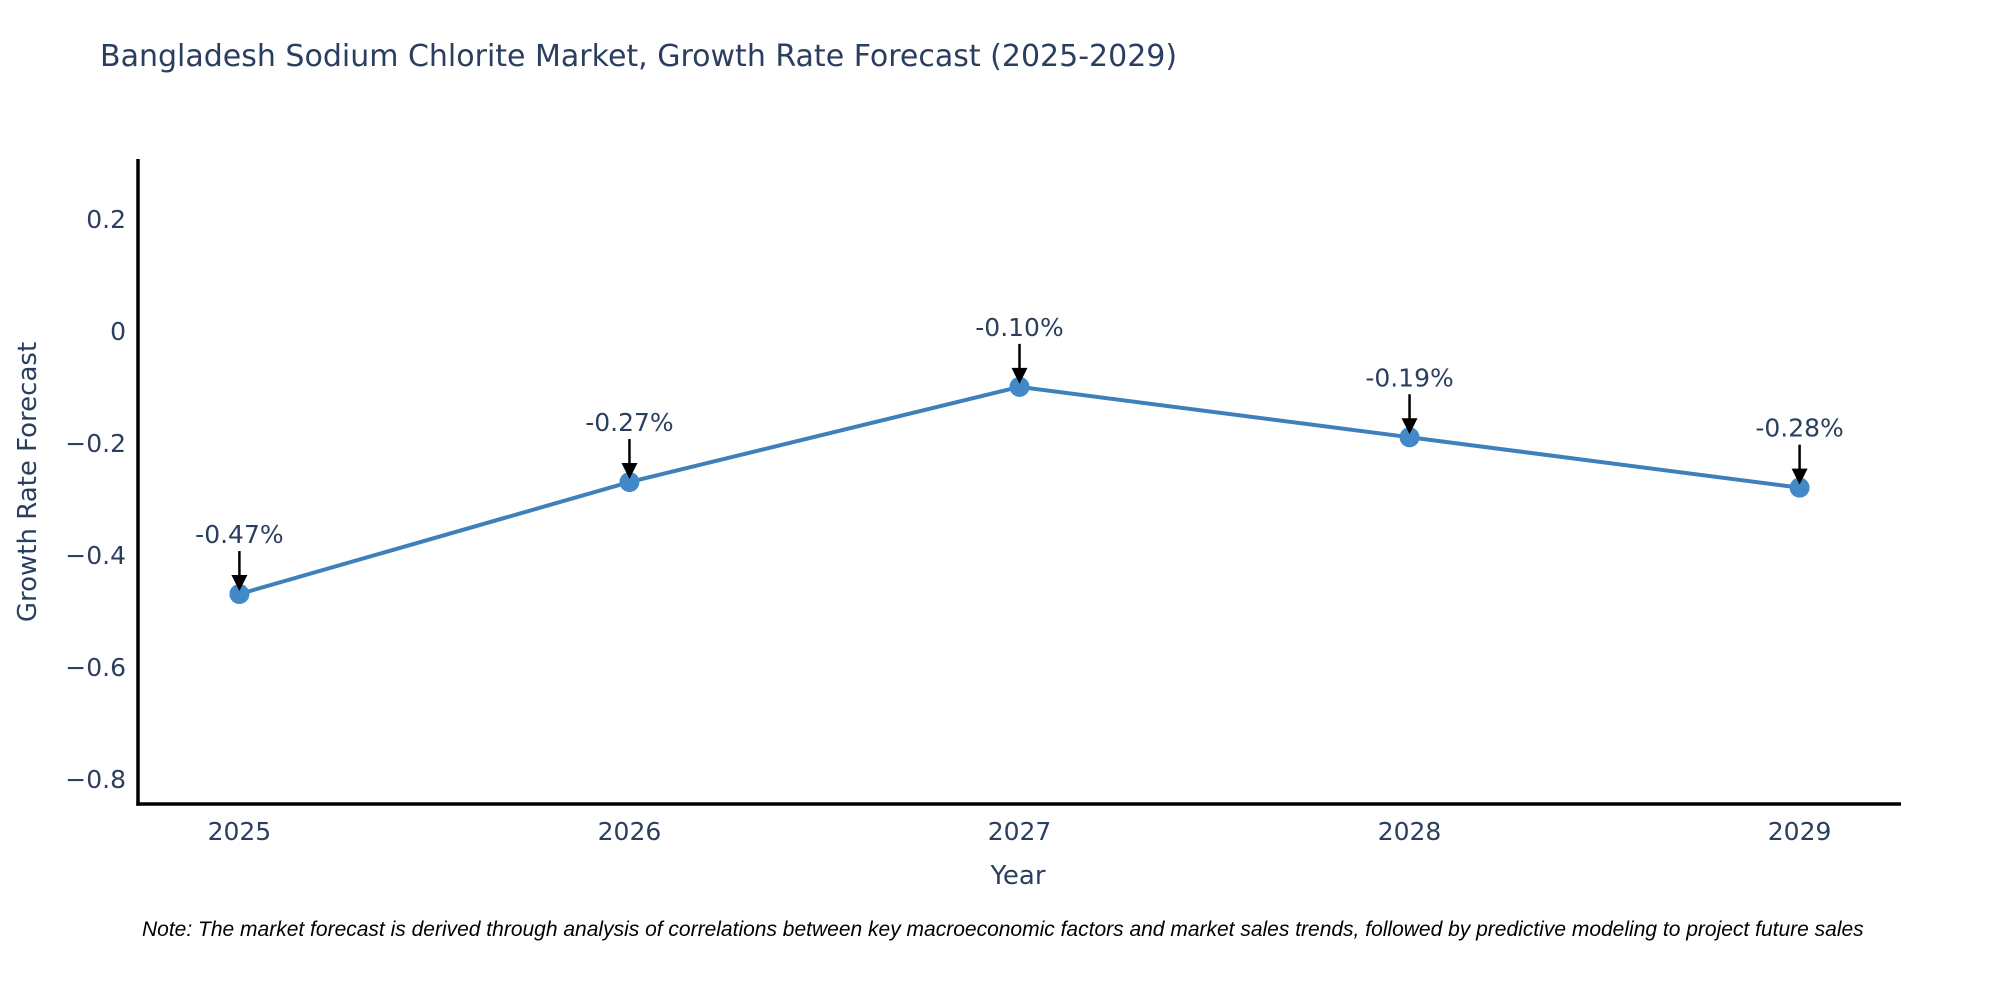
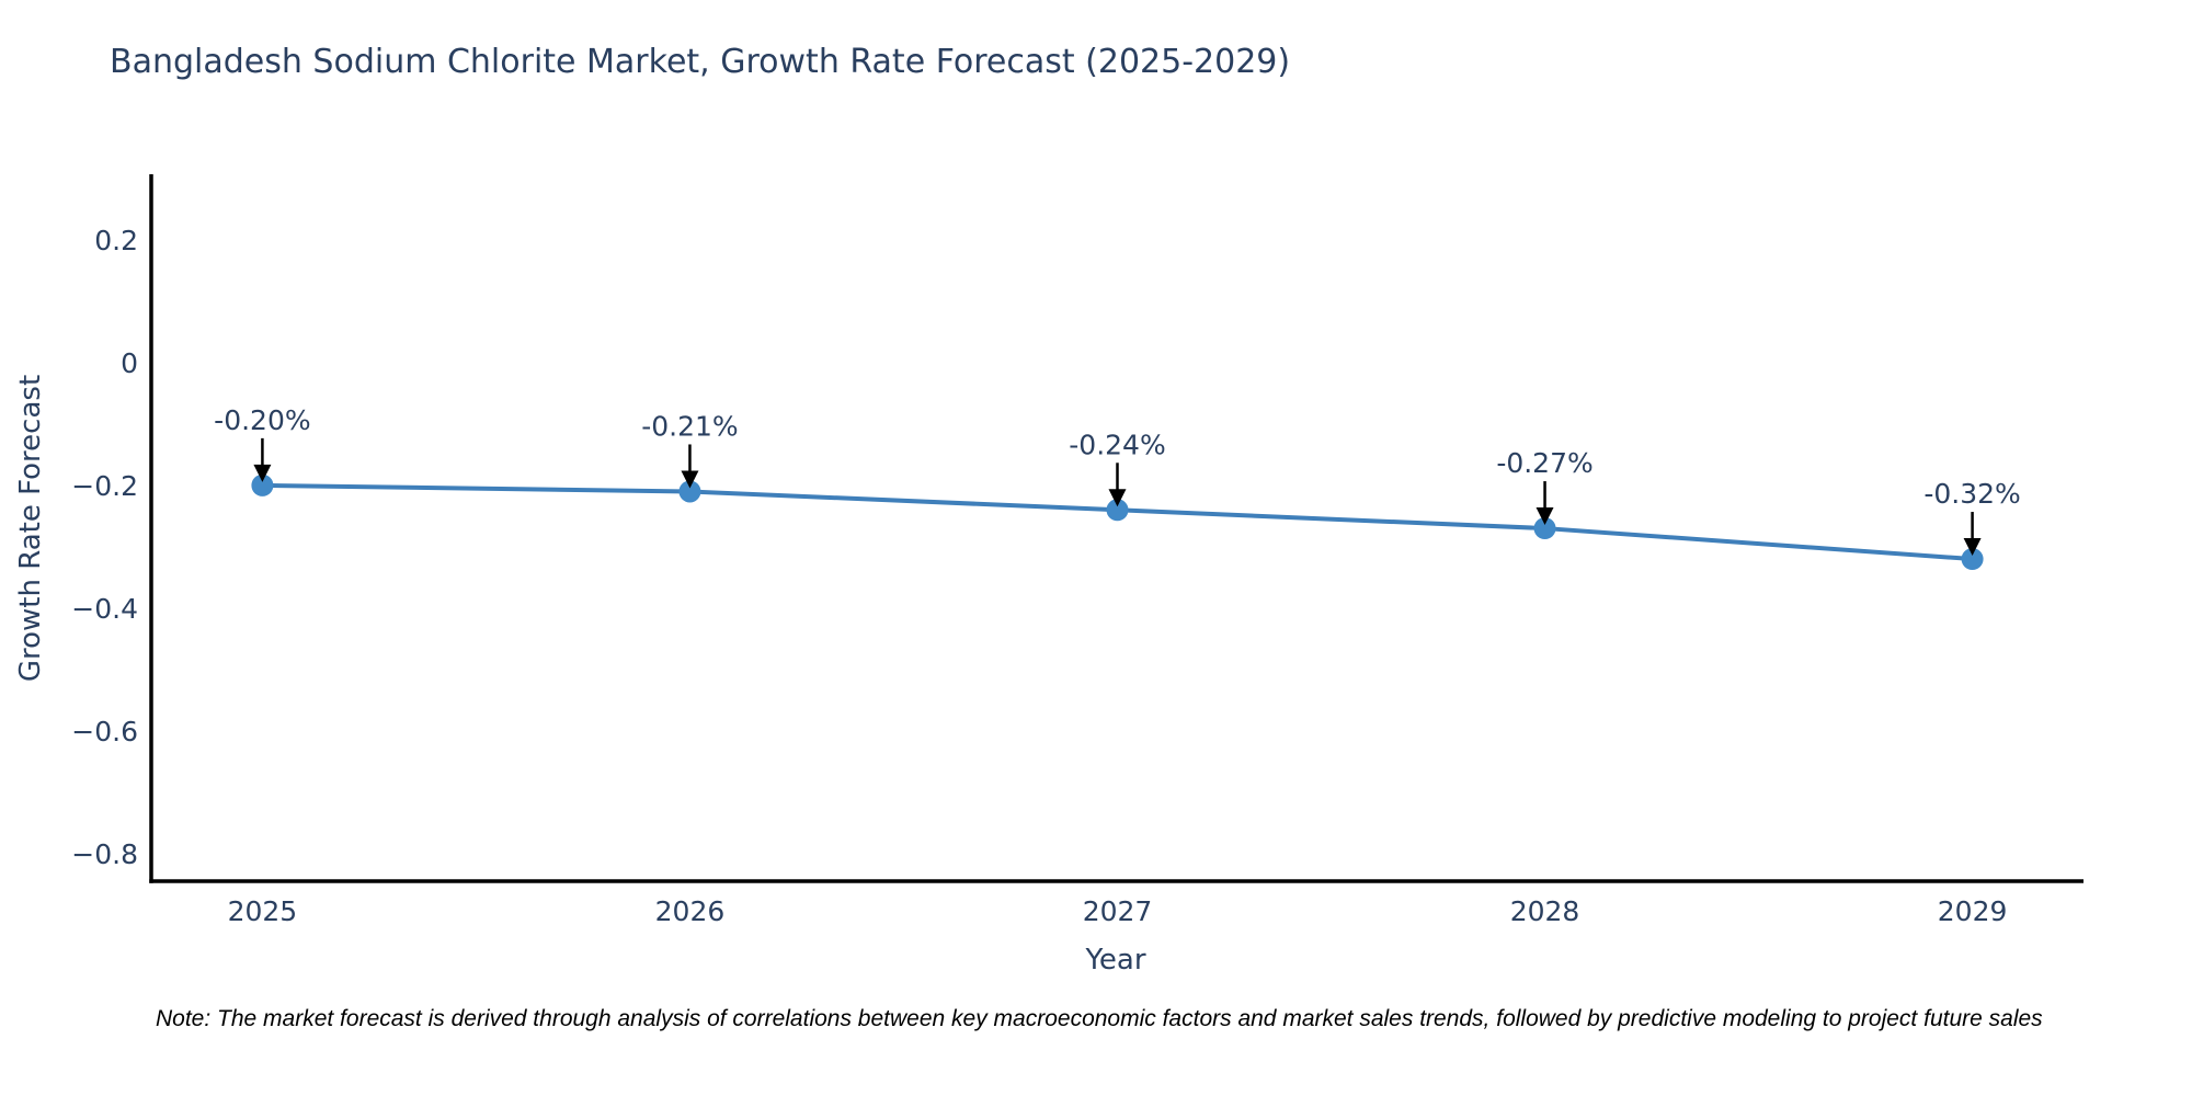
2025: -0.47% -> -0.20%
2026: -0.27% -> -0.21%
2027: -0.10% -> -0.24%
2028: -0.19% -> -0.27%
2029: -0.28% -> -0.32%
